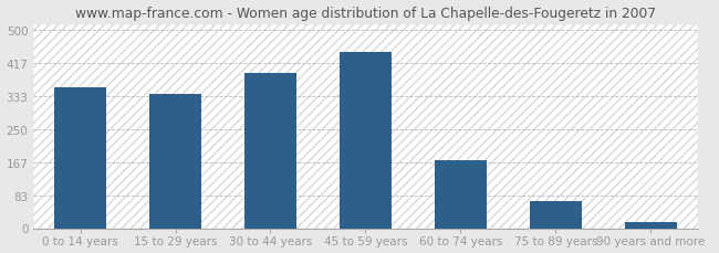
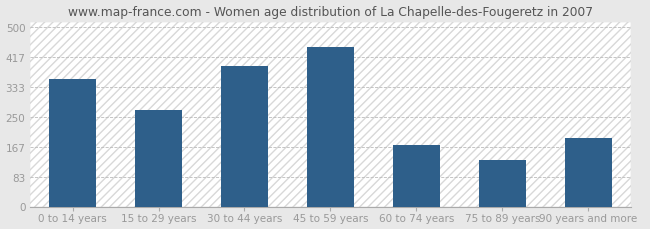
15 to 29 years: 338 -> 270
75 to 89 years: 68 -> 130
90 years and more: 14 -> 190
